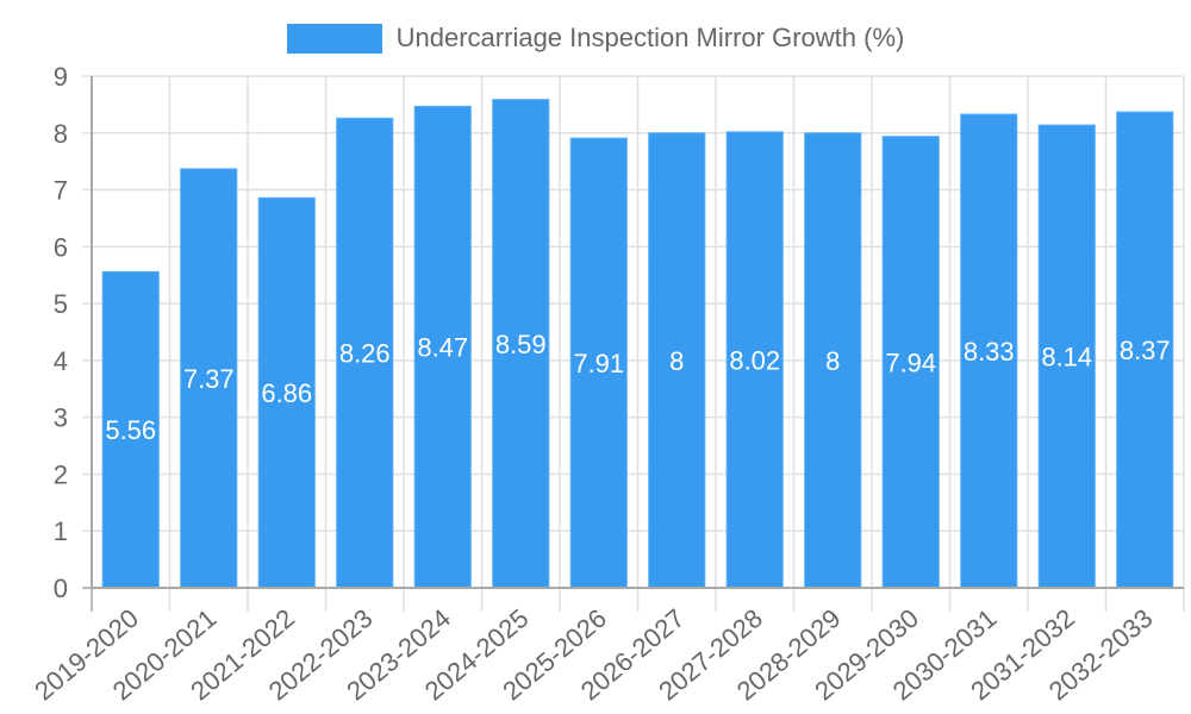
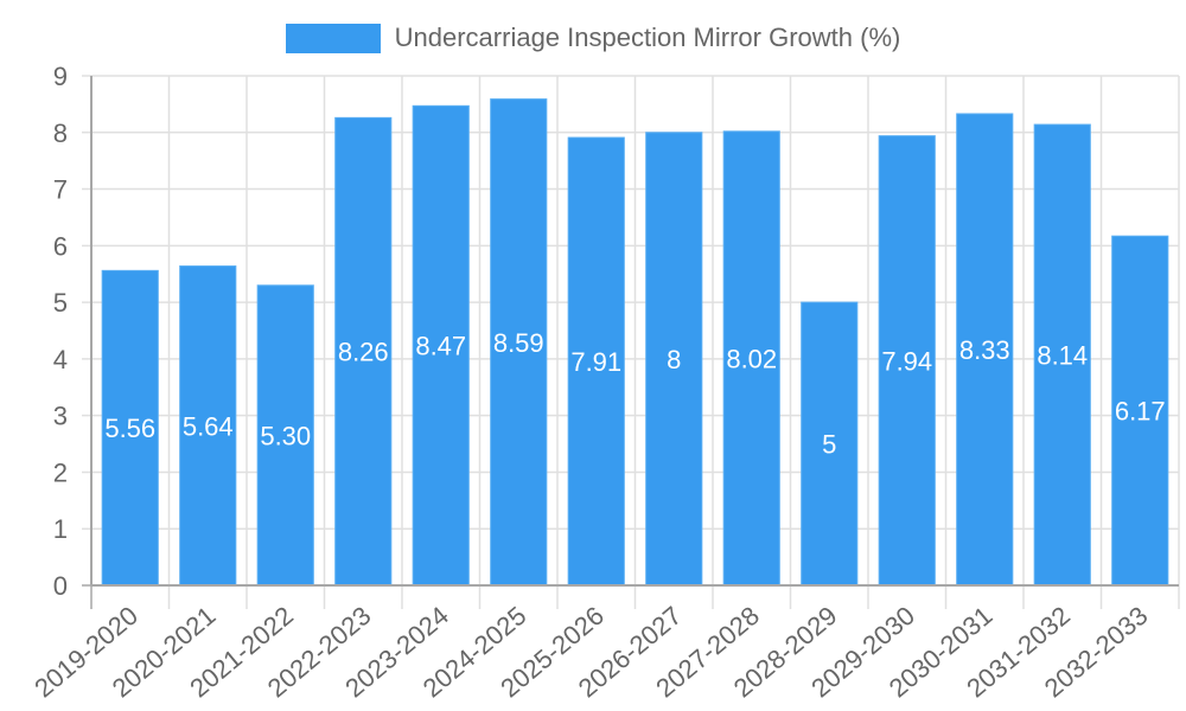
2020-2021: 7.37 -> 5.64
2021-2022: 6.86 -> 5.30
2028-2029: 8 -> 5
2032-2033: 8.37 -> 6.17
